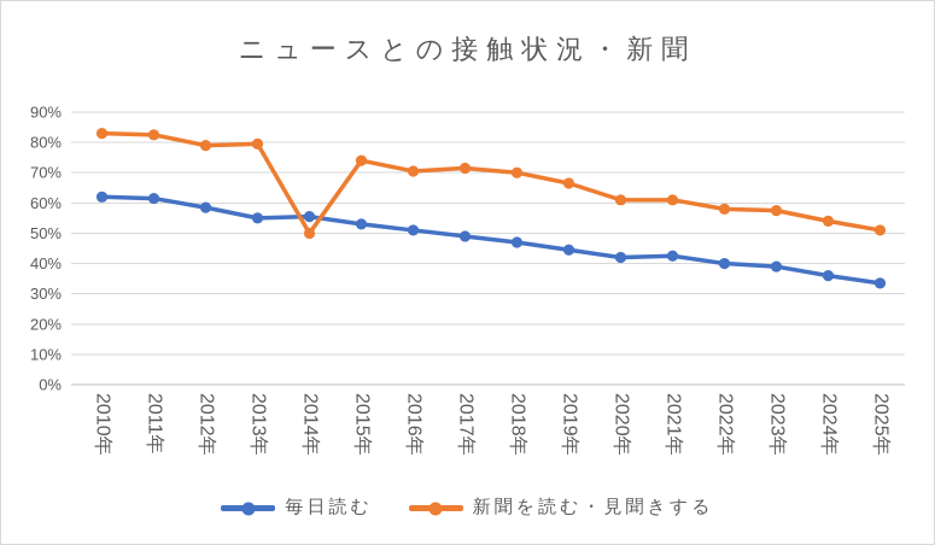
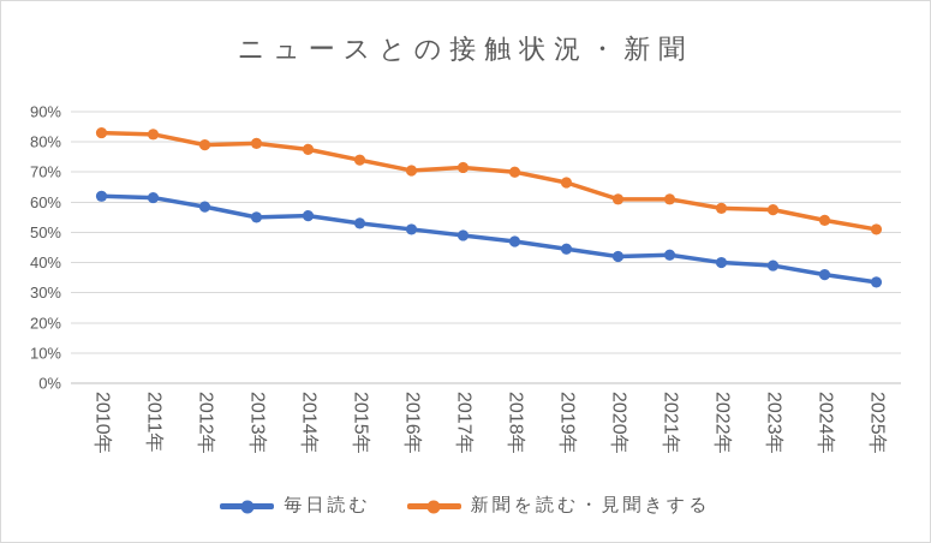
新聞を読む・見聞きする/2014年: 50% -> 78%
